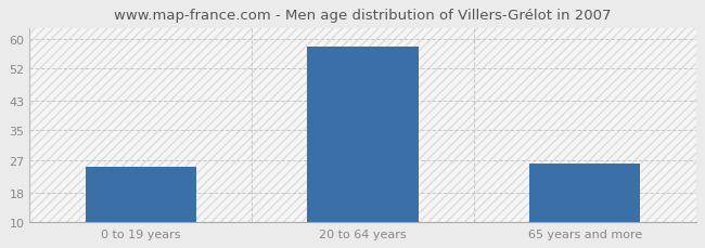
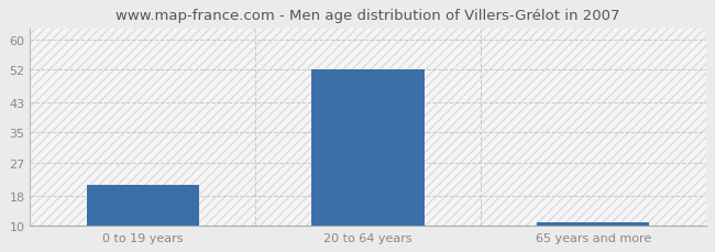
0 to 19 years: 25 -> 21
20 to 64 years: 58 -> 52
65 years and more: 26 -> 11
